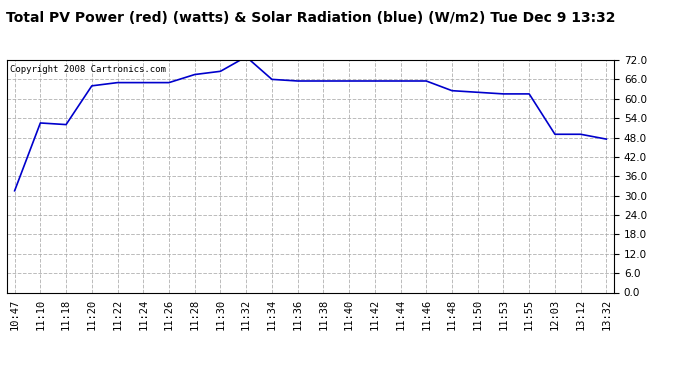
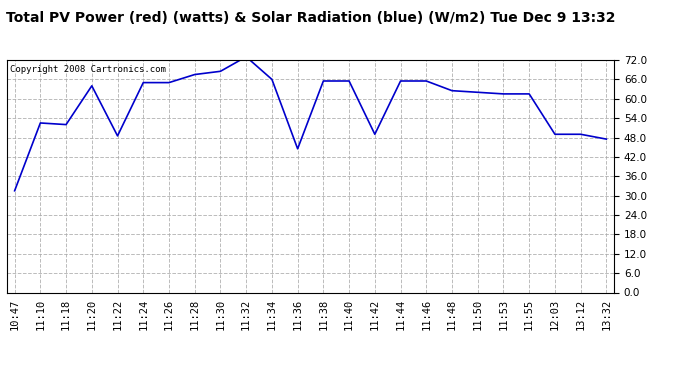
11:22: 65.0 -> 48.5
11:36: 65.5 -> 44.5
11:42: 65.5 -> 49.0
